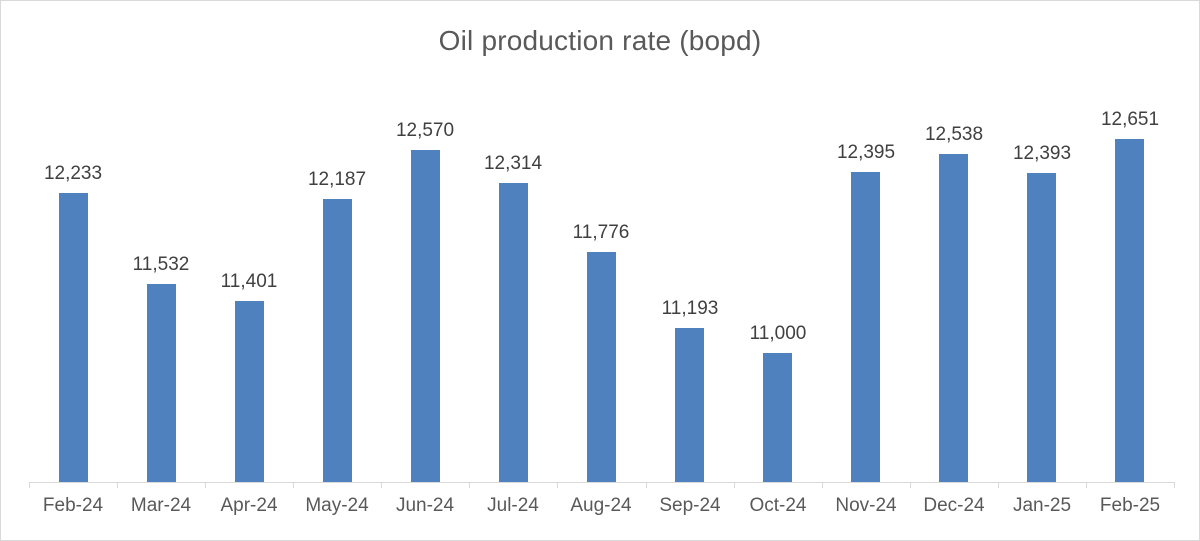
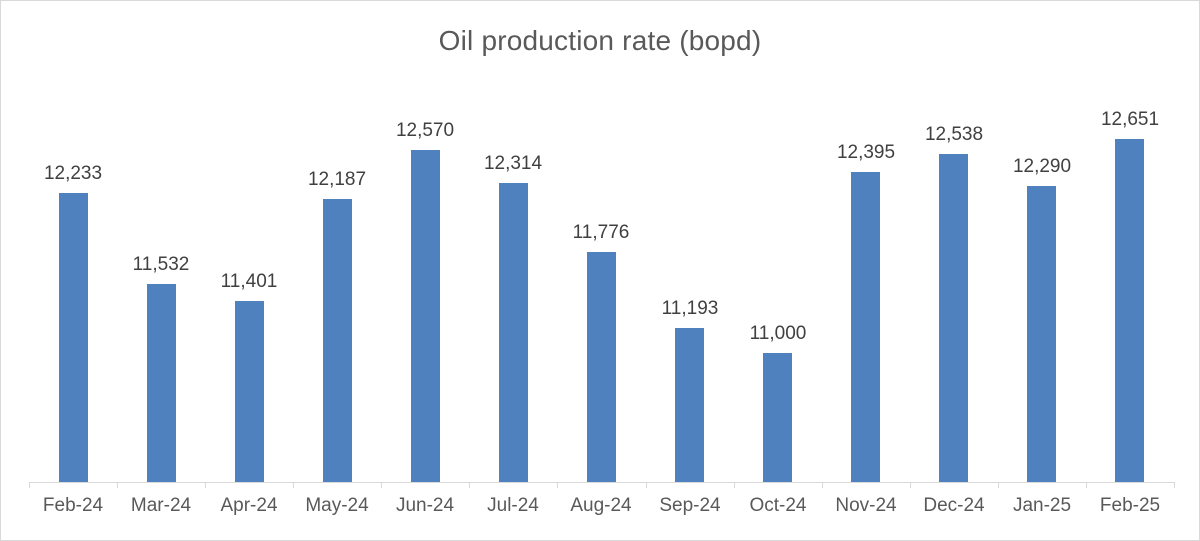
Jan-25: 12,393 -> 12,290
